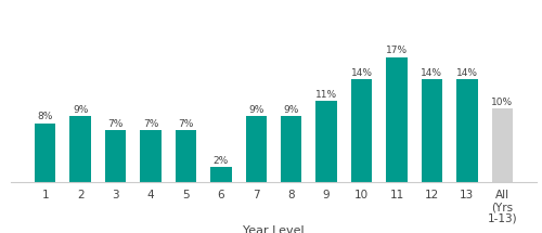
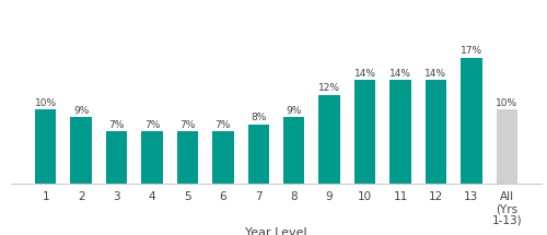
1: 8% -> 10%
6: 2% -> 7%
7: 9% -> 8%
9: 11% -> 12%
11: 17% -> 14%
13: 14% -> 17%
